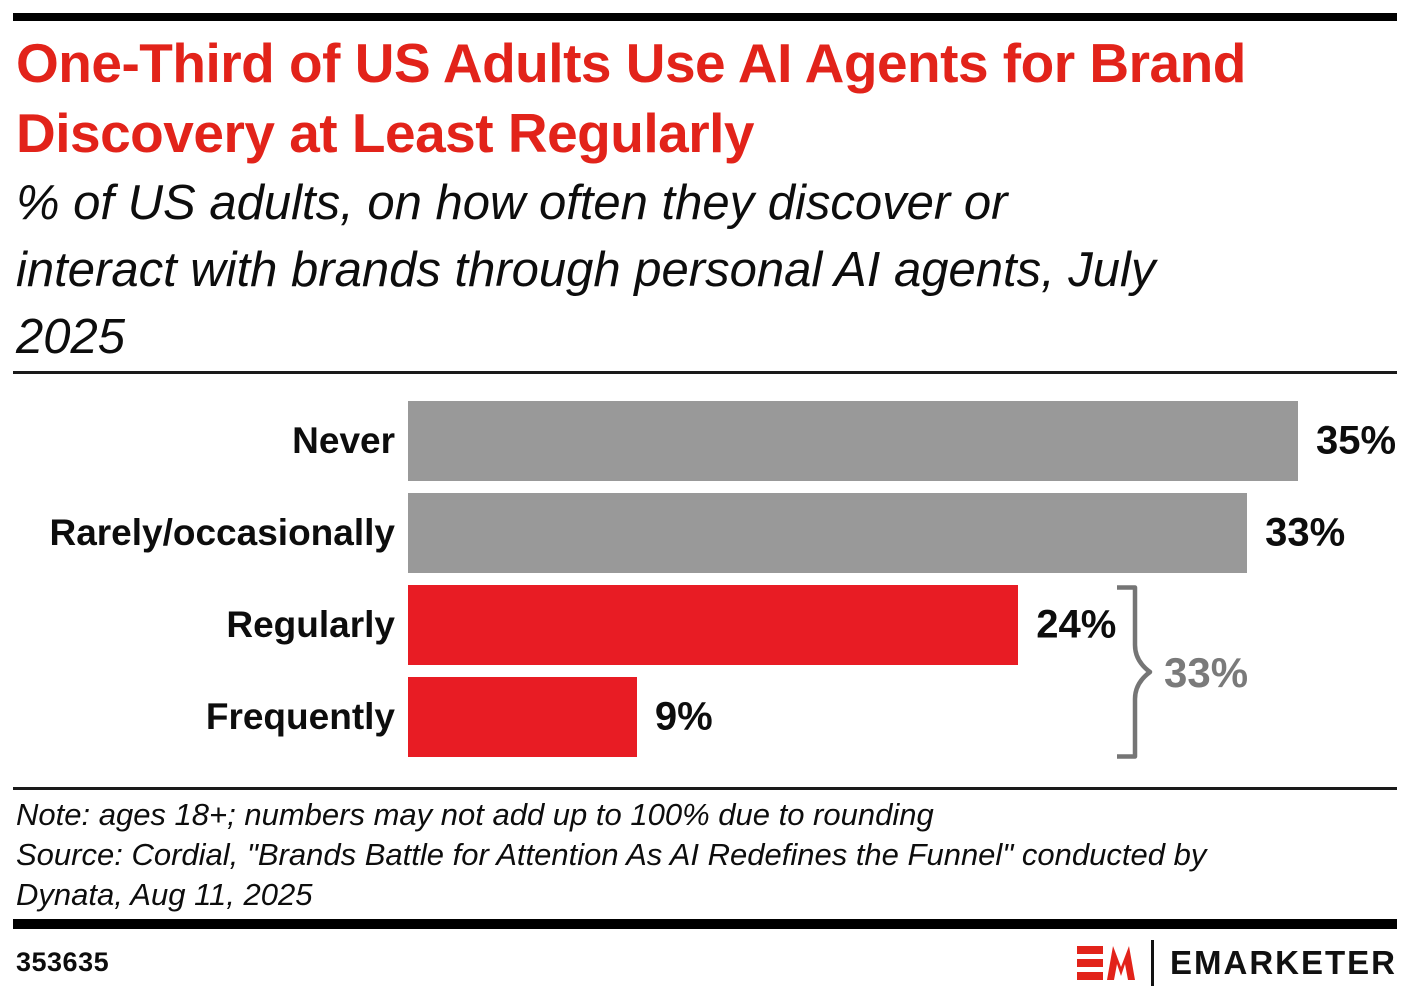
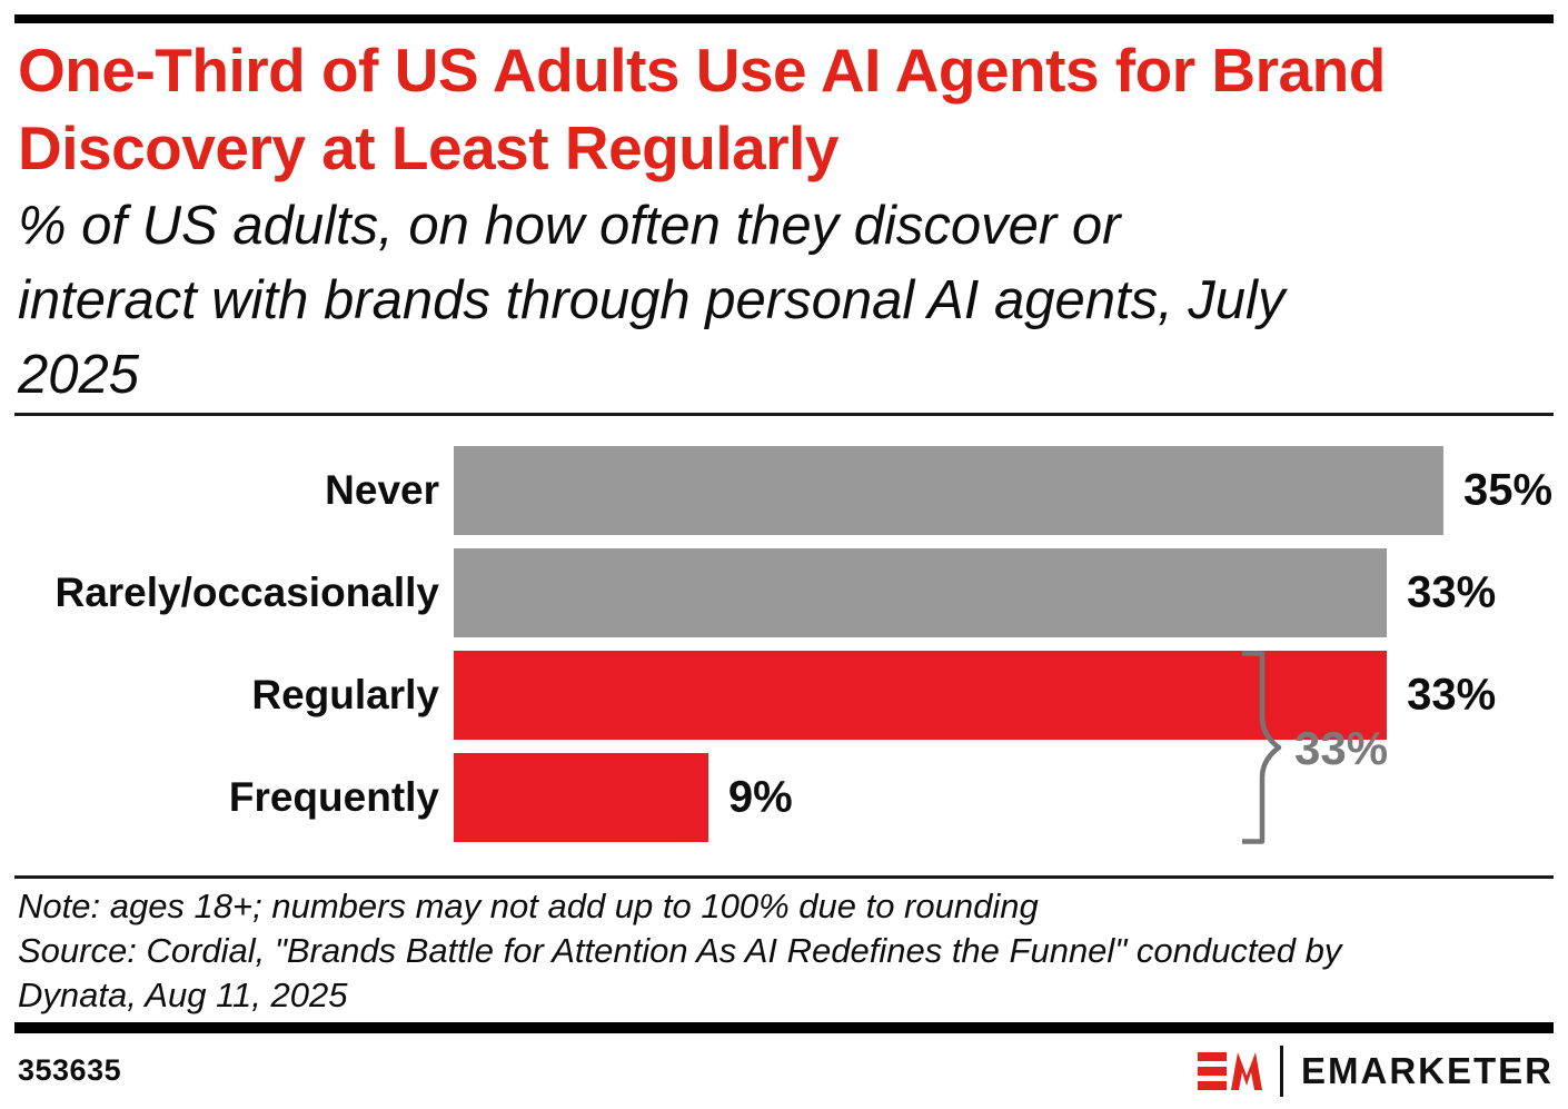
Regularly: 24% -> 33%
